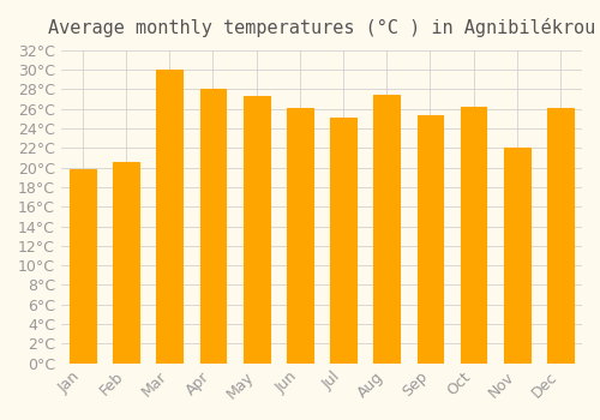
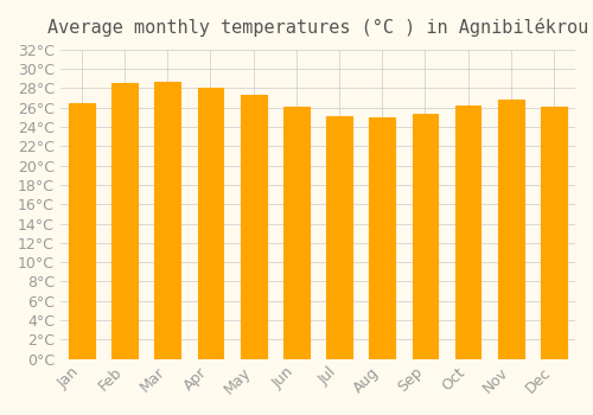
Jan: 19.8°C -> 26.5°C
Feb: 20.6°C -> 28.5°C
Mar: 30.0°C -> 28.7°C
Aug: 27.4°C -> 25.0°C
Nov: 22.0°C -> 26.8°C
